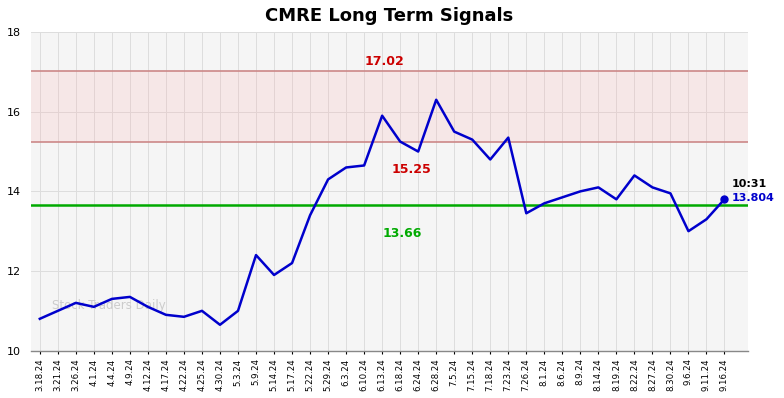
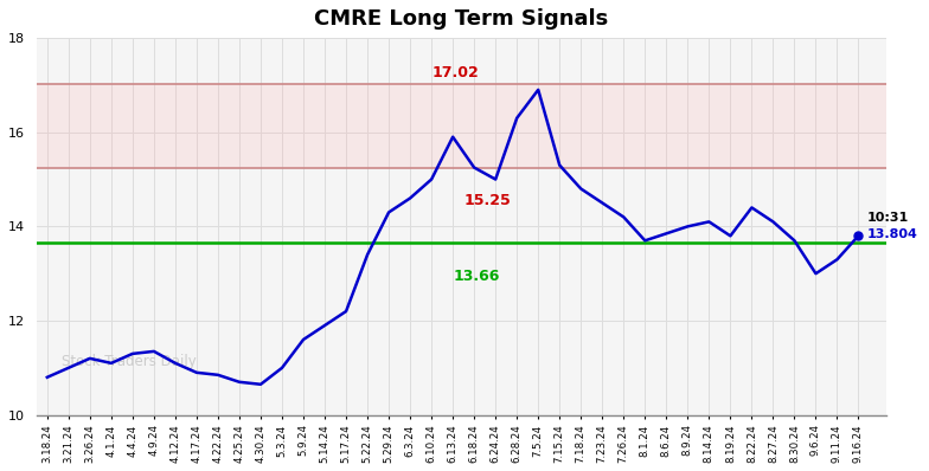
4.25.24: 11.00 -> 10.70
5.9.24: 12.40 -> 11.60
6.10.24: 14.65 -> 15.00
7.5.24: 15.50 -> 16.90
7.23.24: 15.35 -> 14.50
7.26.24: 13.45 -> 14.20
8.30.24: 13.95 -> 13.70
